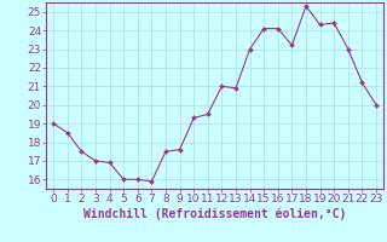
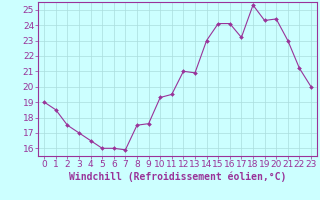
4: 16.9 -> 16.5
